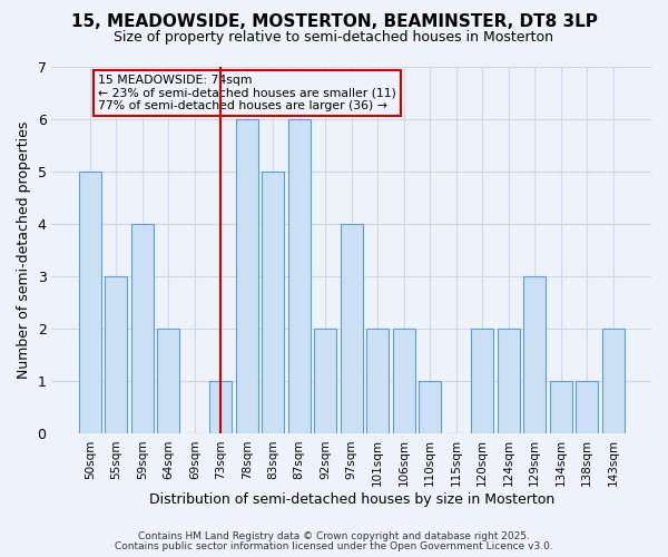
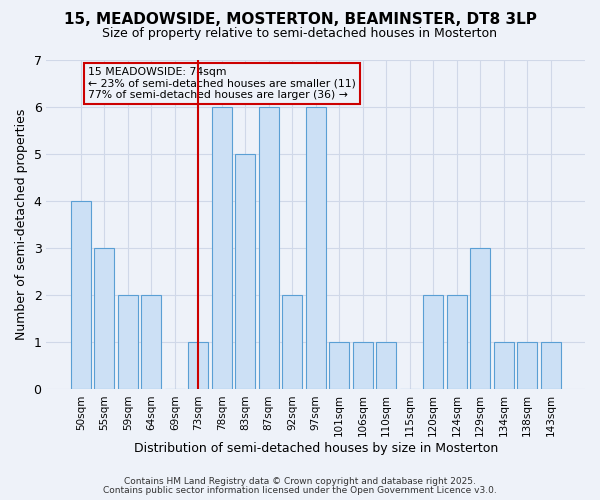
50sqm: 5 -> 4
59sqm: 4 -> 2
97sqm: 4 -> 6
101sqm: 2 -> 1
106sqm: 2 -> 1
143sqm: 2 -> 1
